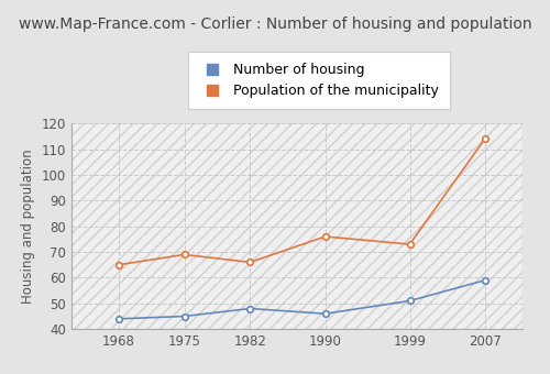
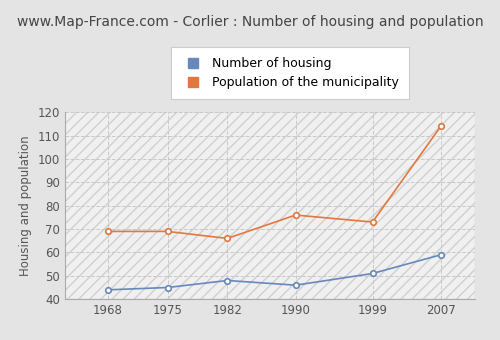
Population of the municipality/1968: 65 -> 69
